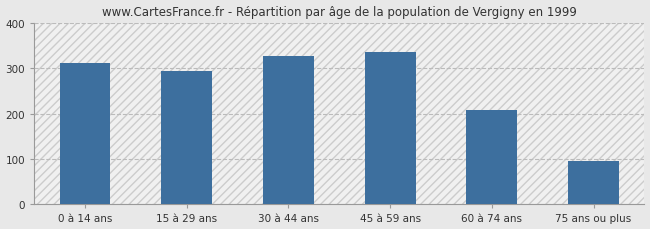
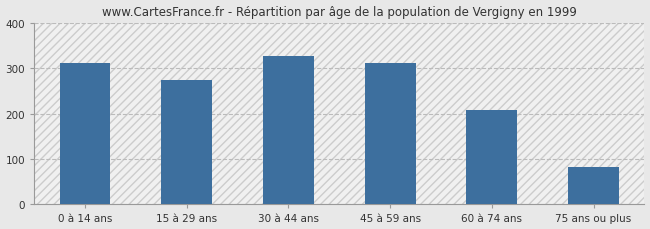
15 à 29 ans: 295 -> 275
45 à 59 ans: 335 -> 311
75 ans ou plus: 95 -> 82
